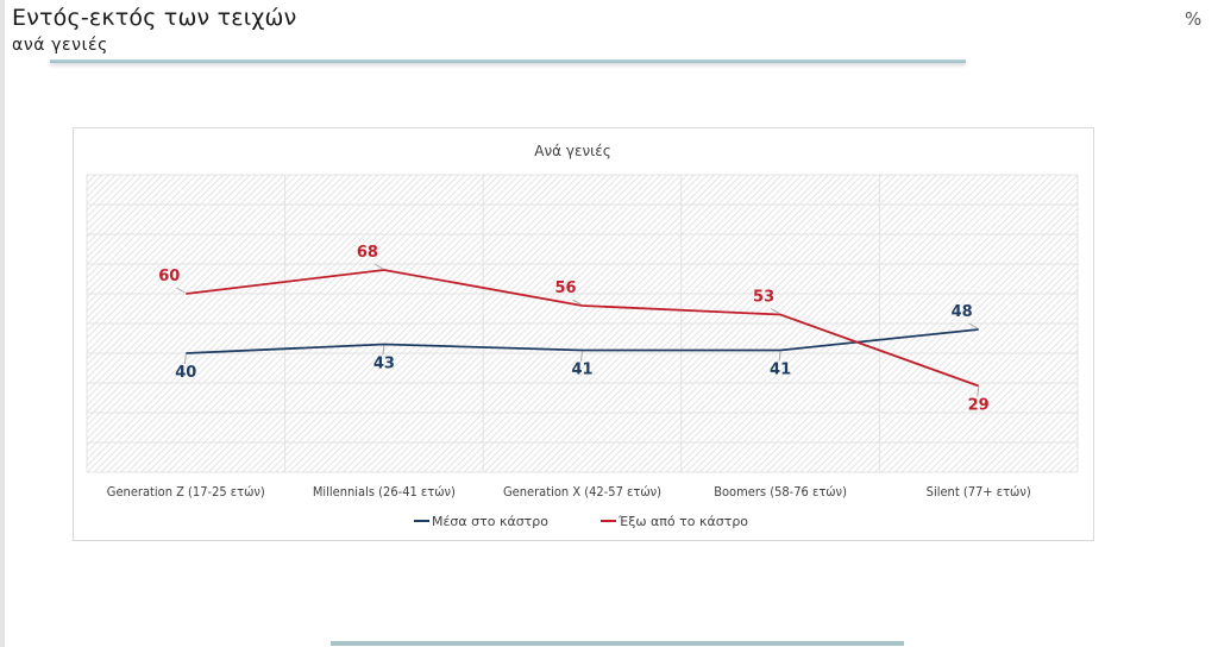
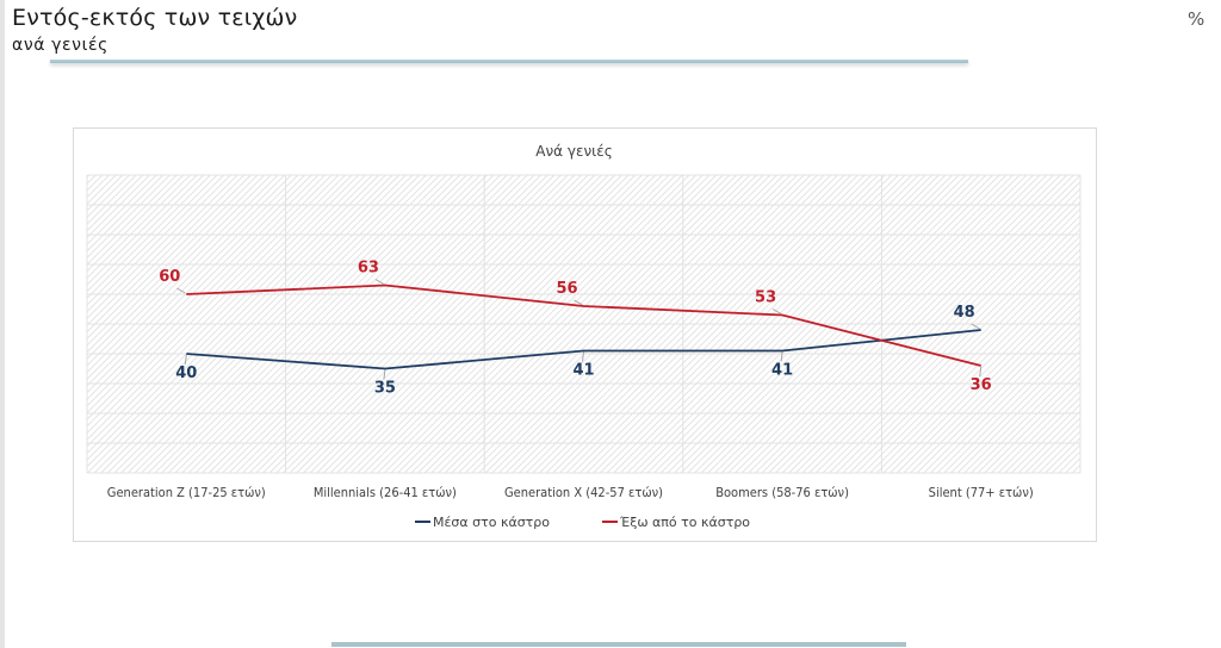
Μέσα στο κάστρο/Millennials (26-41 ετών): 43 -> 35
Έξω από το κάστρο/Millennials (26-41 ετών): 68 -> 63
Έξω από το κάστρο/Silent (77+ ετών): 29 -> 36
